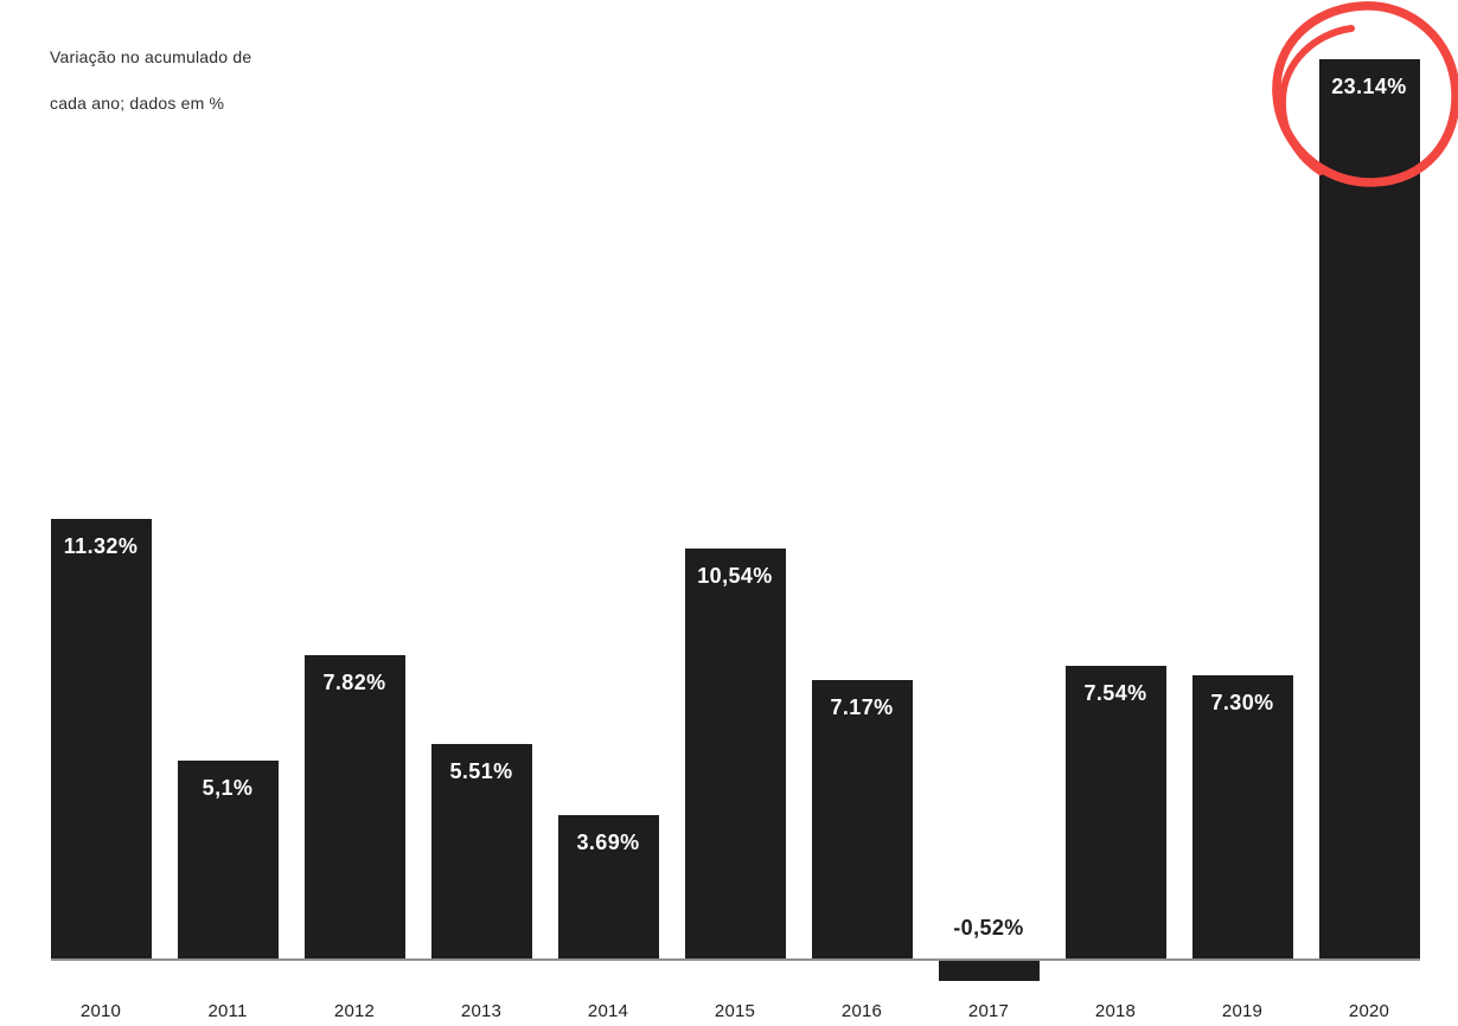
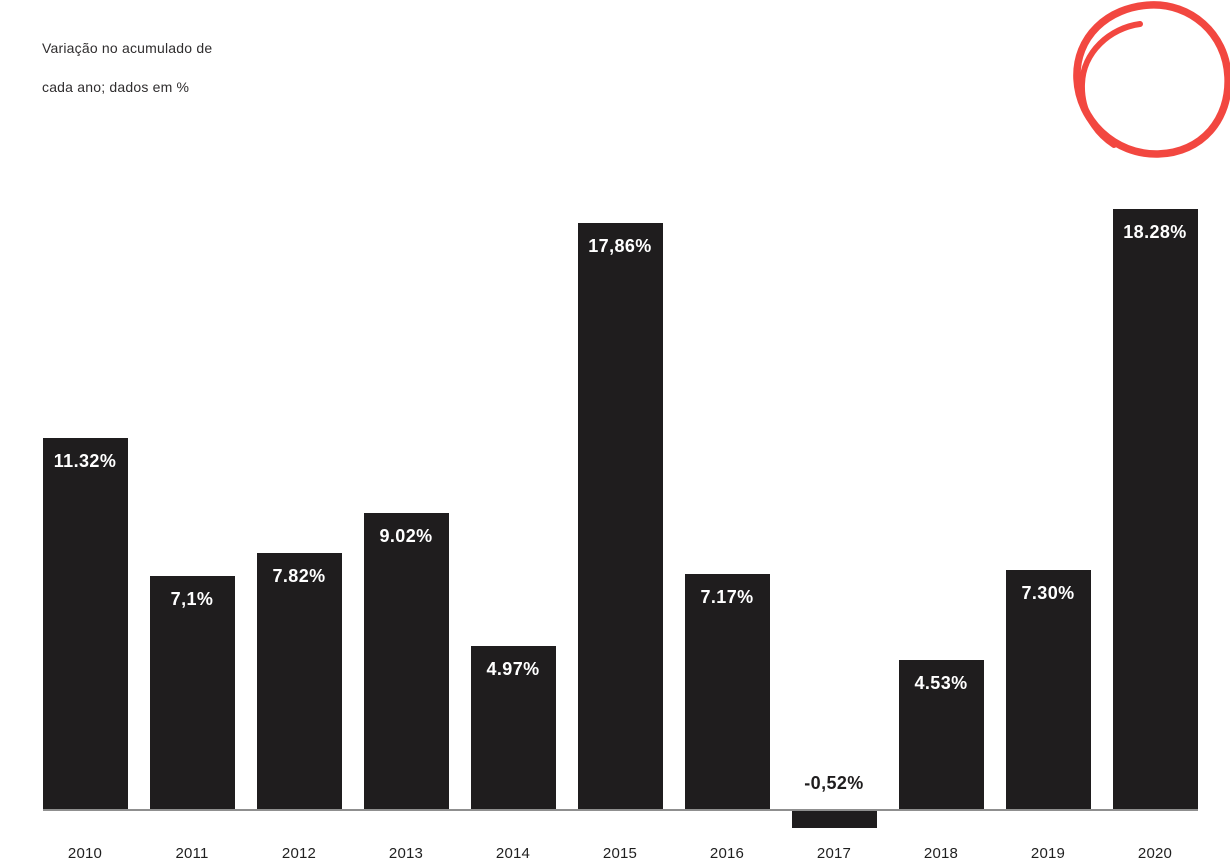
2011: 5,1% -> 7,1%
2013: 5.51% -> 9.02%
2014: 3.69% -> 4.97%
2015: 10,54% -> 17,86%
2018: 7.54% -> 4.53%
2020: 23.14% -> 18.28%
